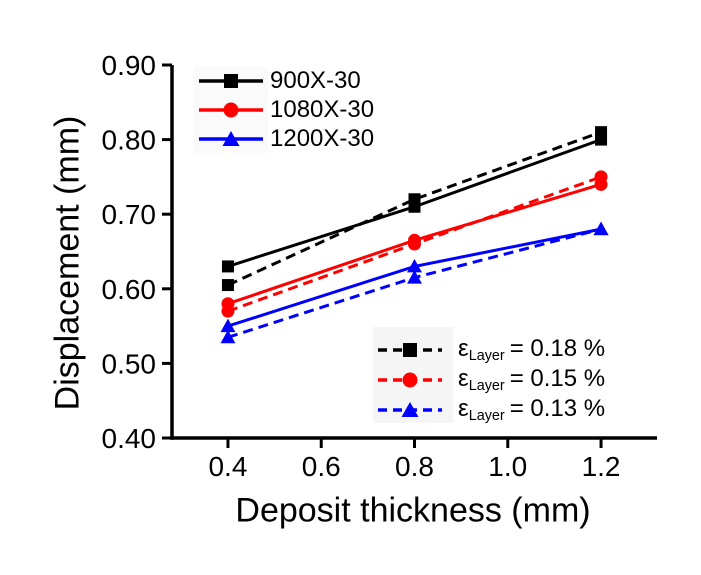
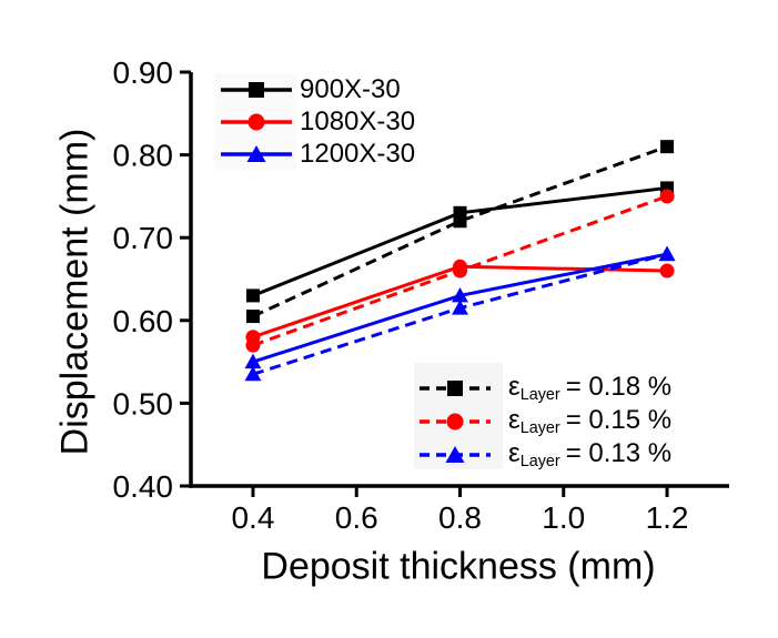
900X-30/0.8: 0.71 -> 0.73
900X-30/1.2: 0.80 -> 0.76
1080X-30/1.2: 0.74 -> 0.66
